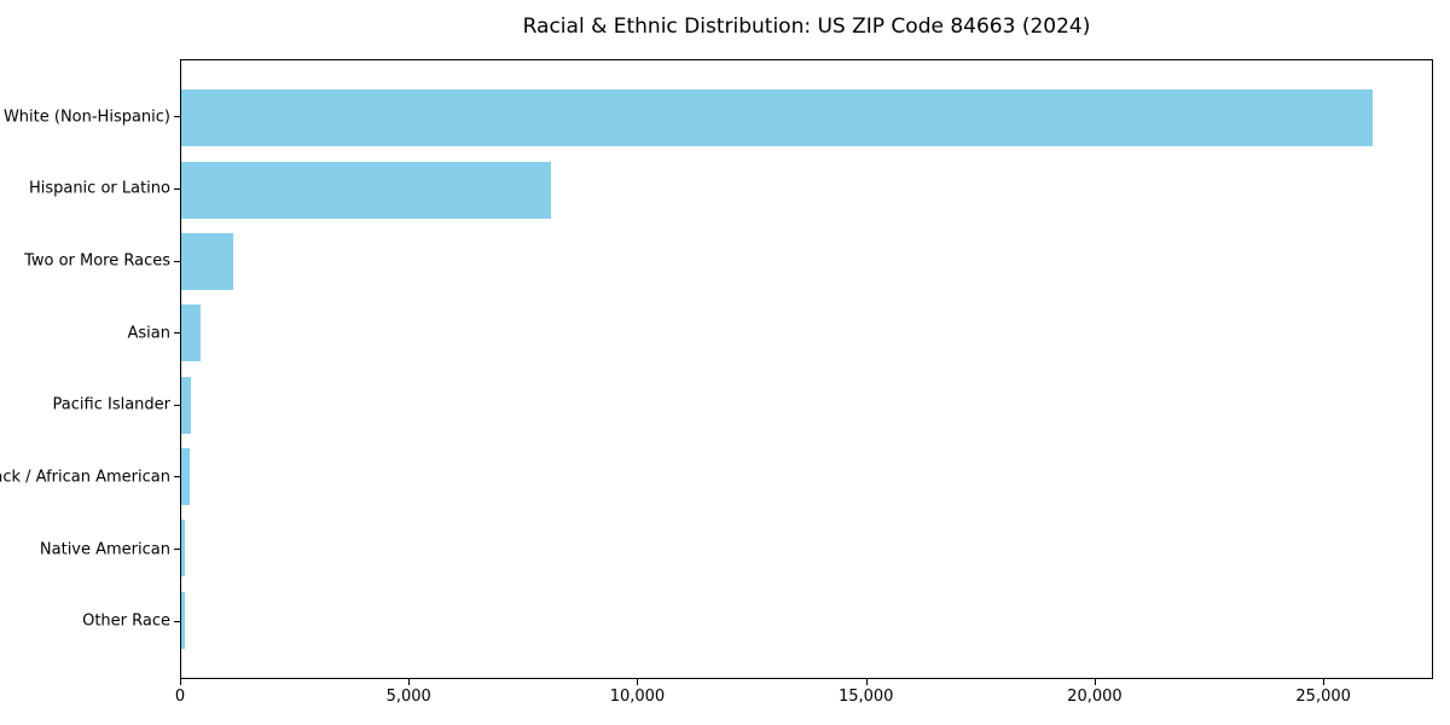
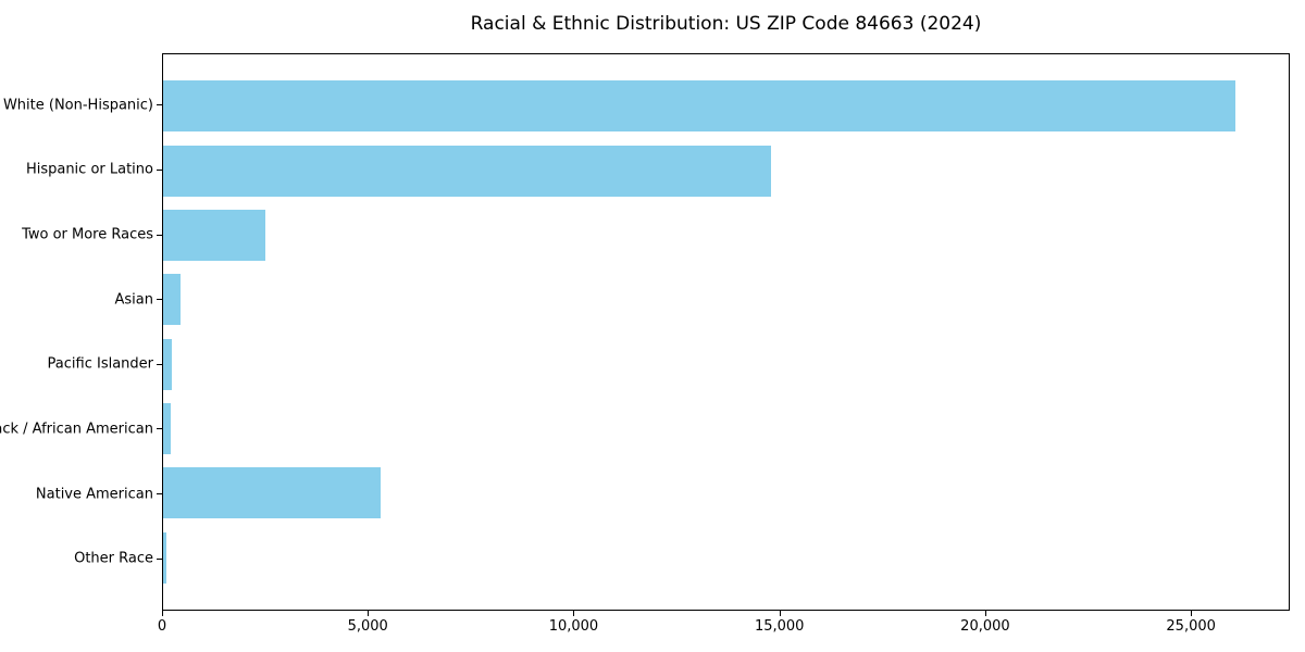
Hispanic or Latino: 8100 -> 14800
Two or More Races: 1100 -> 2500
Native American: 100 -> 5300
